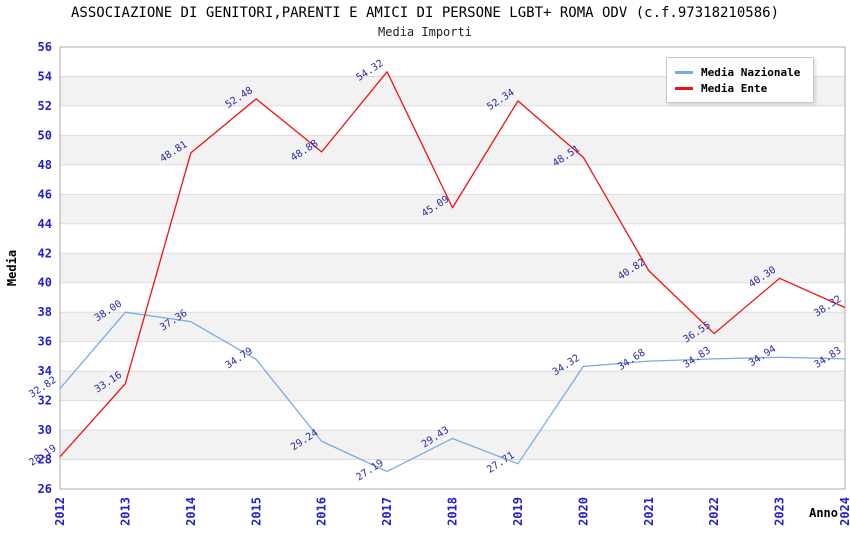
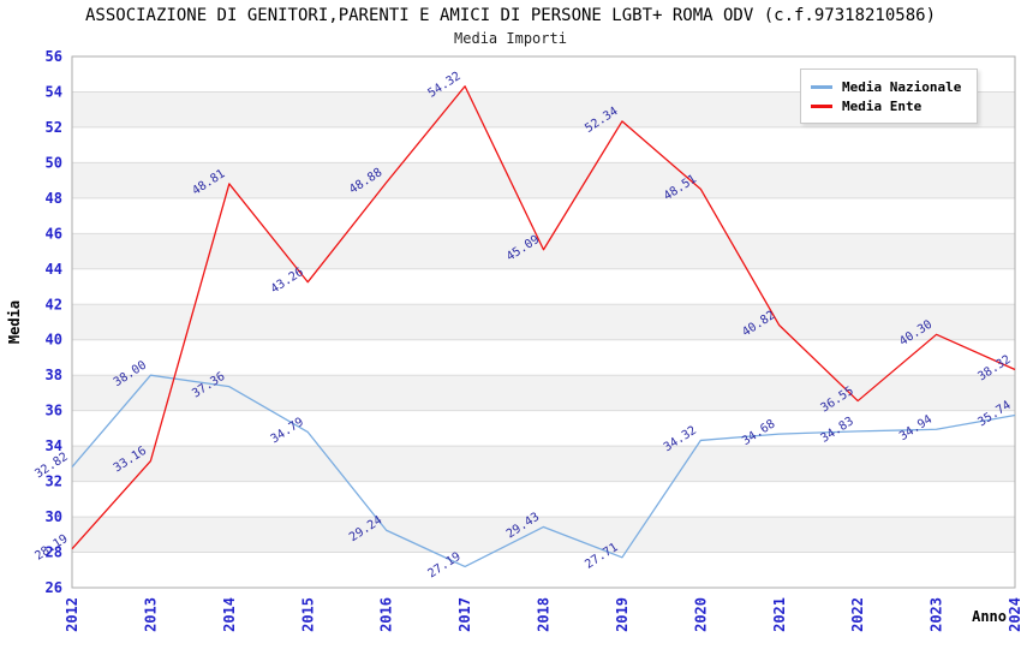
Media Ente/2015: 52.48 -> 43.26
Media Nazionale/2024: 34.83 -> 35.74
